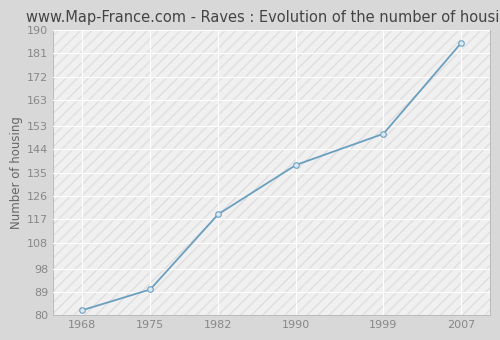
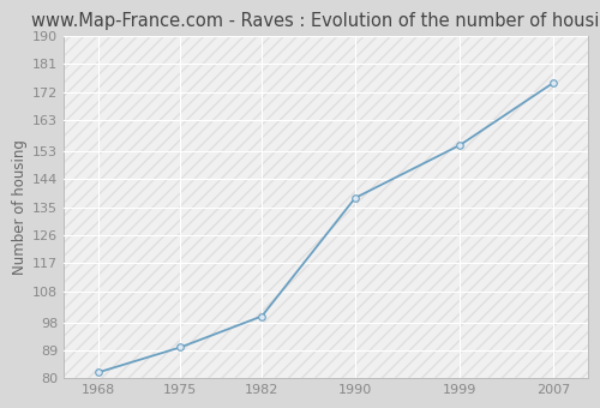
1982: 119 -> 100
1999: 150 -> 155
2007: 185 -> 175
